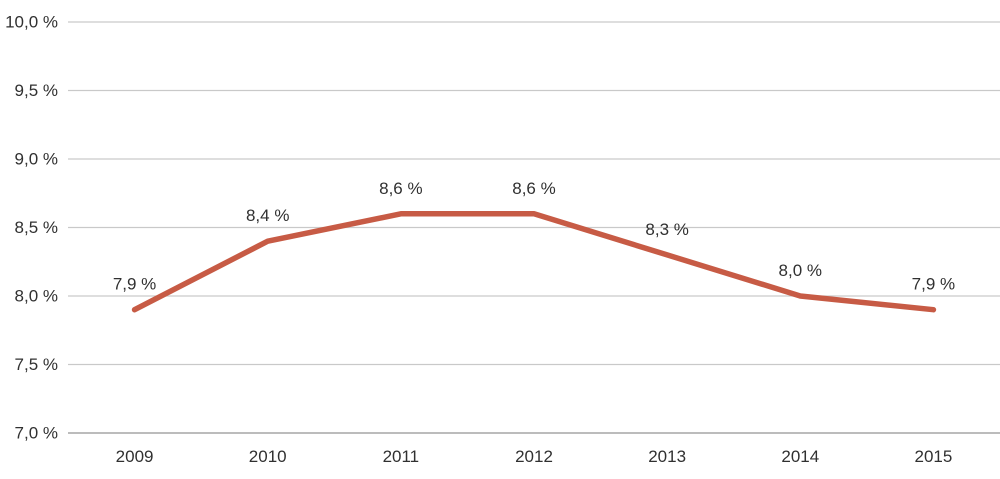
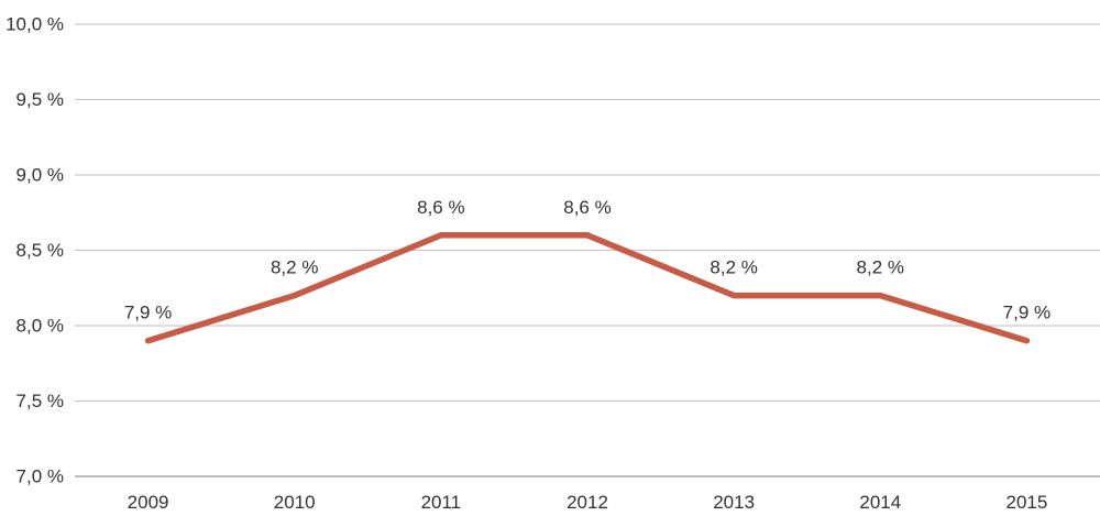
2010: 8,4 -> 8,2
2013: 8,3 -> 8,2
2014: 8,0 -> 8,2
